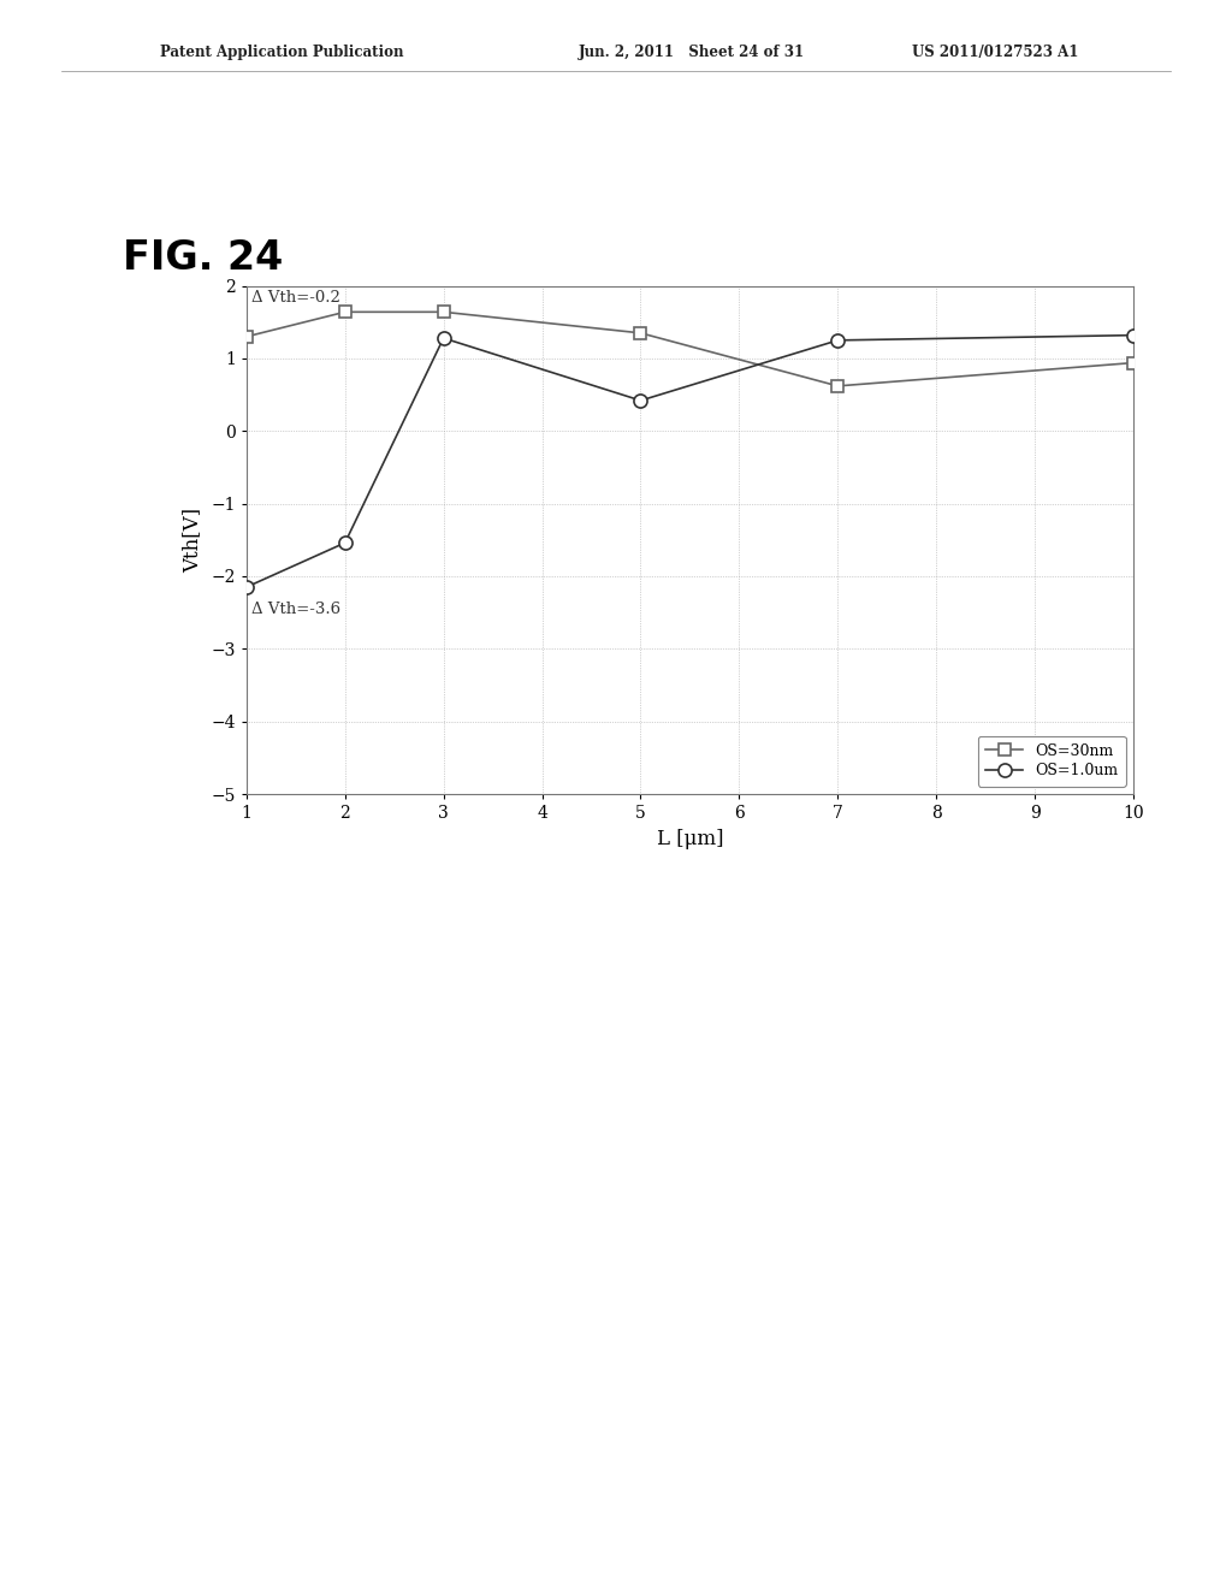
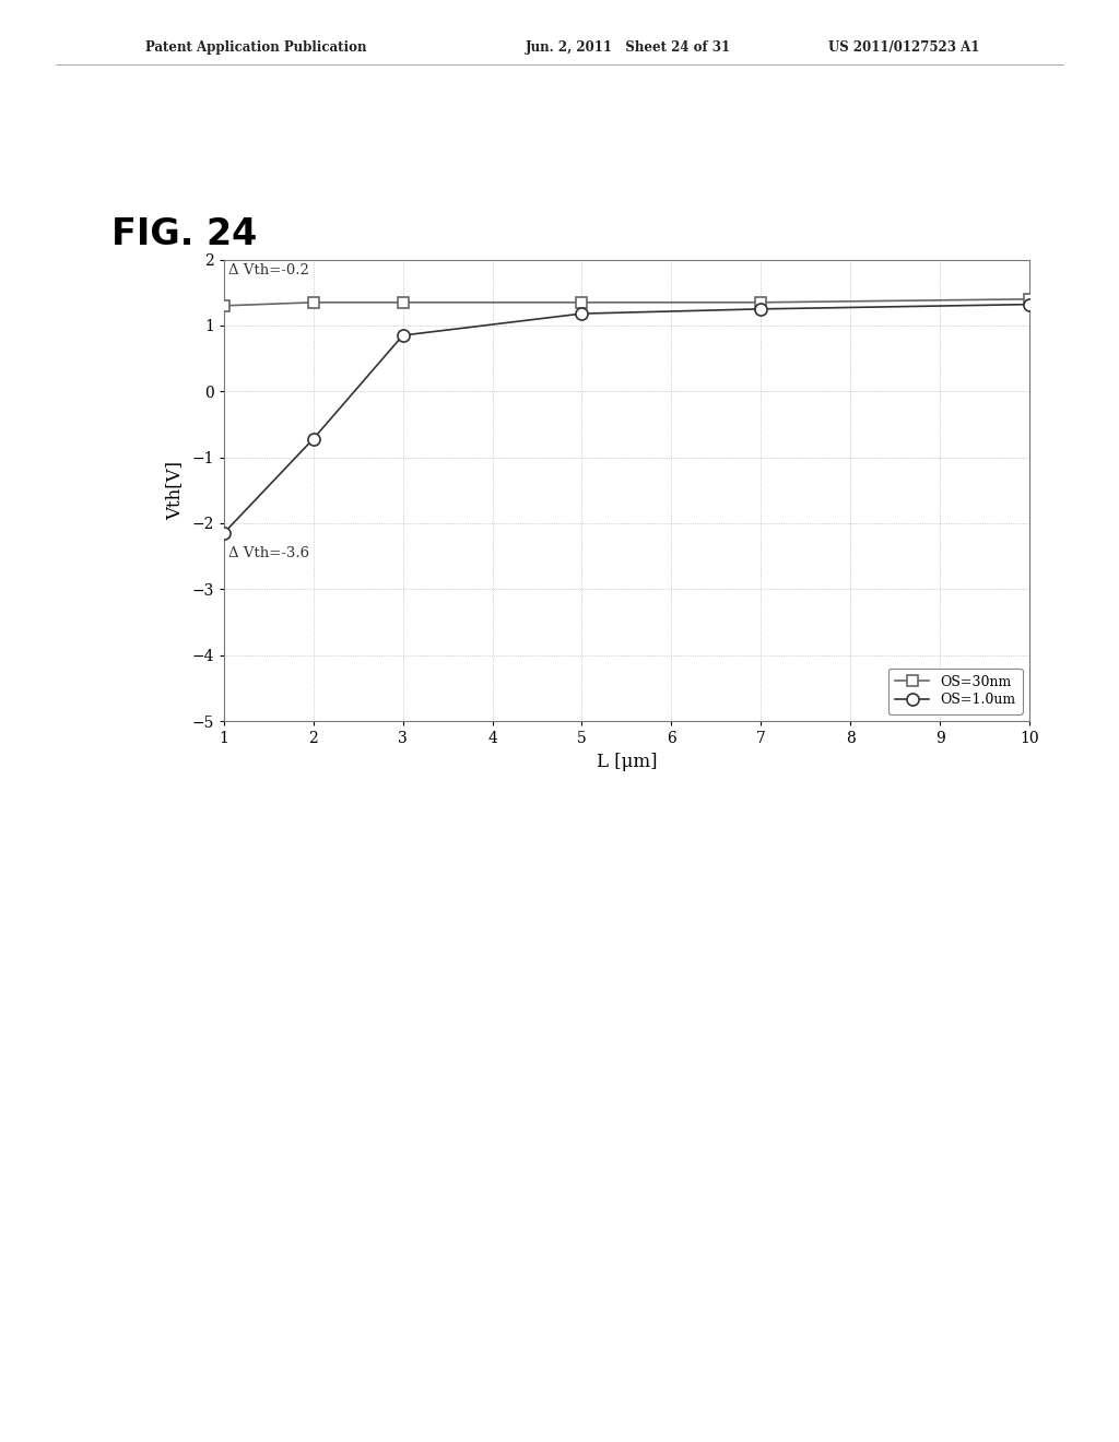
OS=30nm/2: 1.64 -> 1.35
OS=1.0um/2: -1.54 -> -0.72
OS=30nm/3: 1.64 -> 1.35
OS=1.0um/3: 1.28 -> 0.85
OS=1.0um/5: 0.42 -> 1.18
OS=30nm/7: 0.62 -> 1.35
OS=30nm/10: 0.94 -> 1.40
